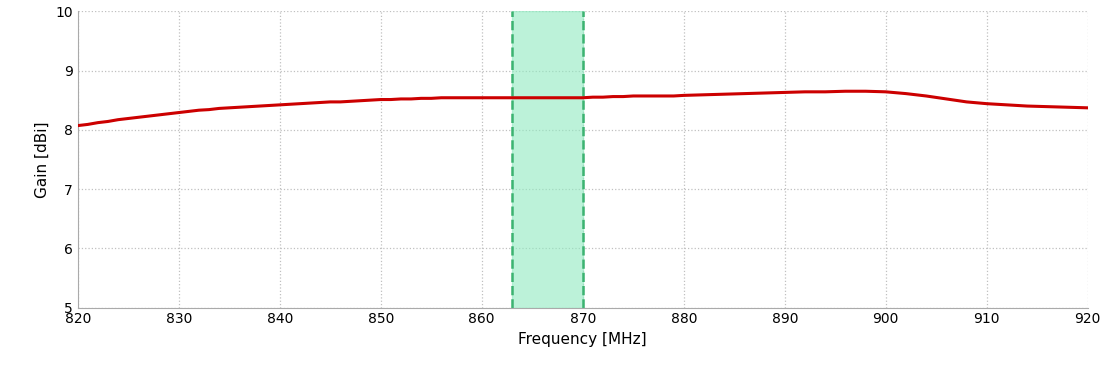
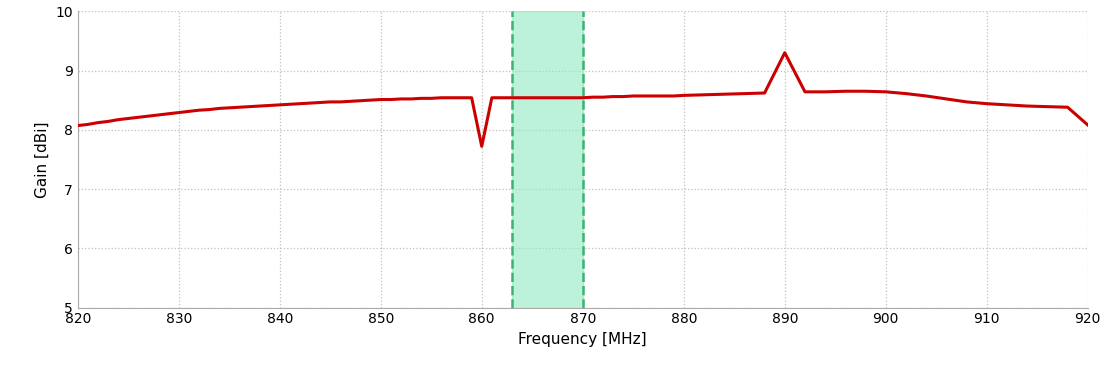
860: 8.54 -> 7.72
890: 8.63 -> 9.30
920: 8.37 -> 8.08
